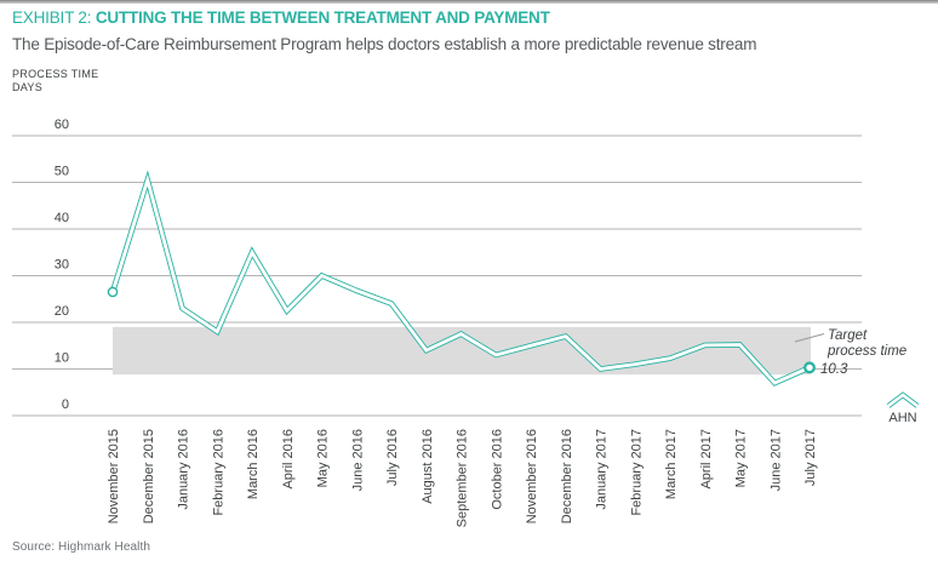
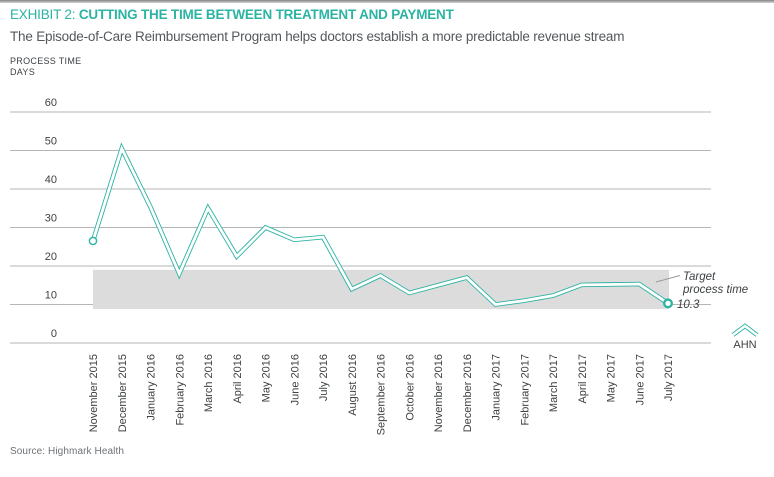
January 2016: 23 -> 35
July 2016: 24 -> 28
June 2017: 7 -> 15
